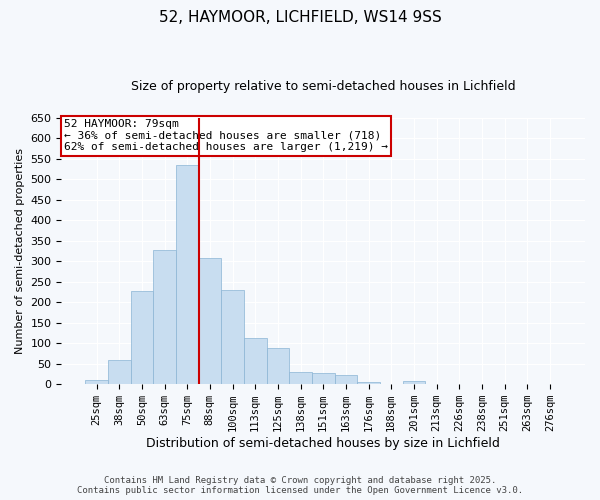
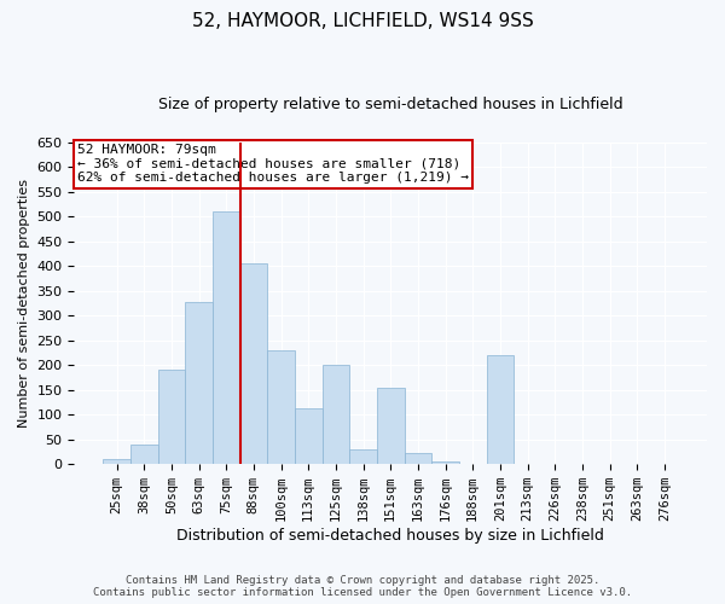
38sqm: 60 -> 40
50sqm: 228 -> 190
75sqm: 535 -> 510
88sqm: 307 -> 405
125sqm: 88 -> 200
151sqm: 27 -> 155
201sqm: 7 -> 220
